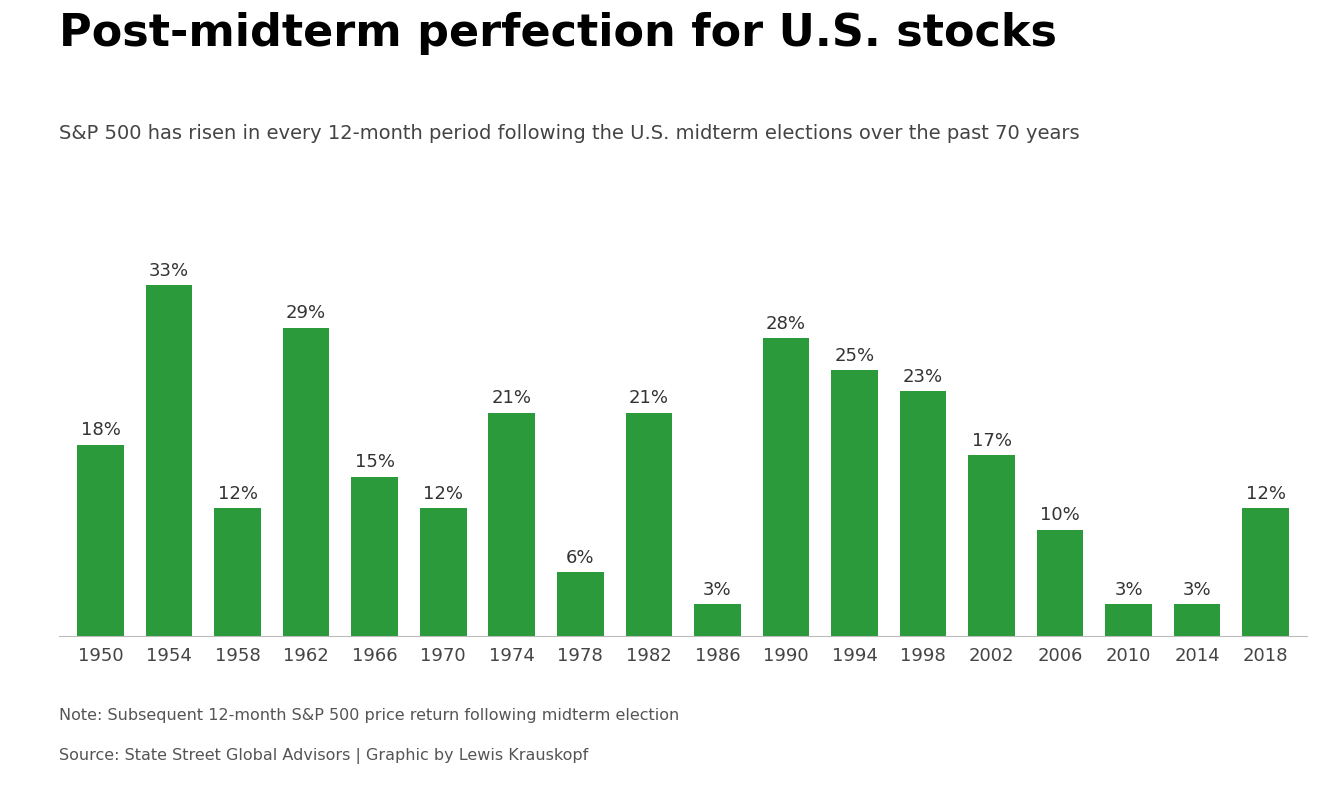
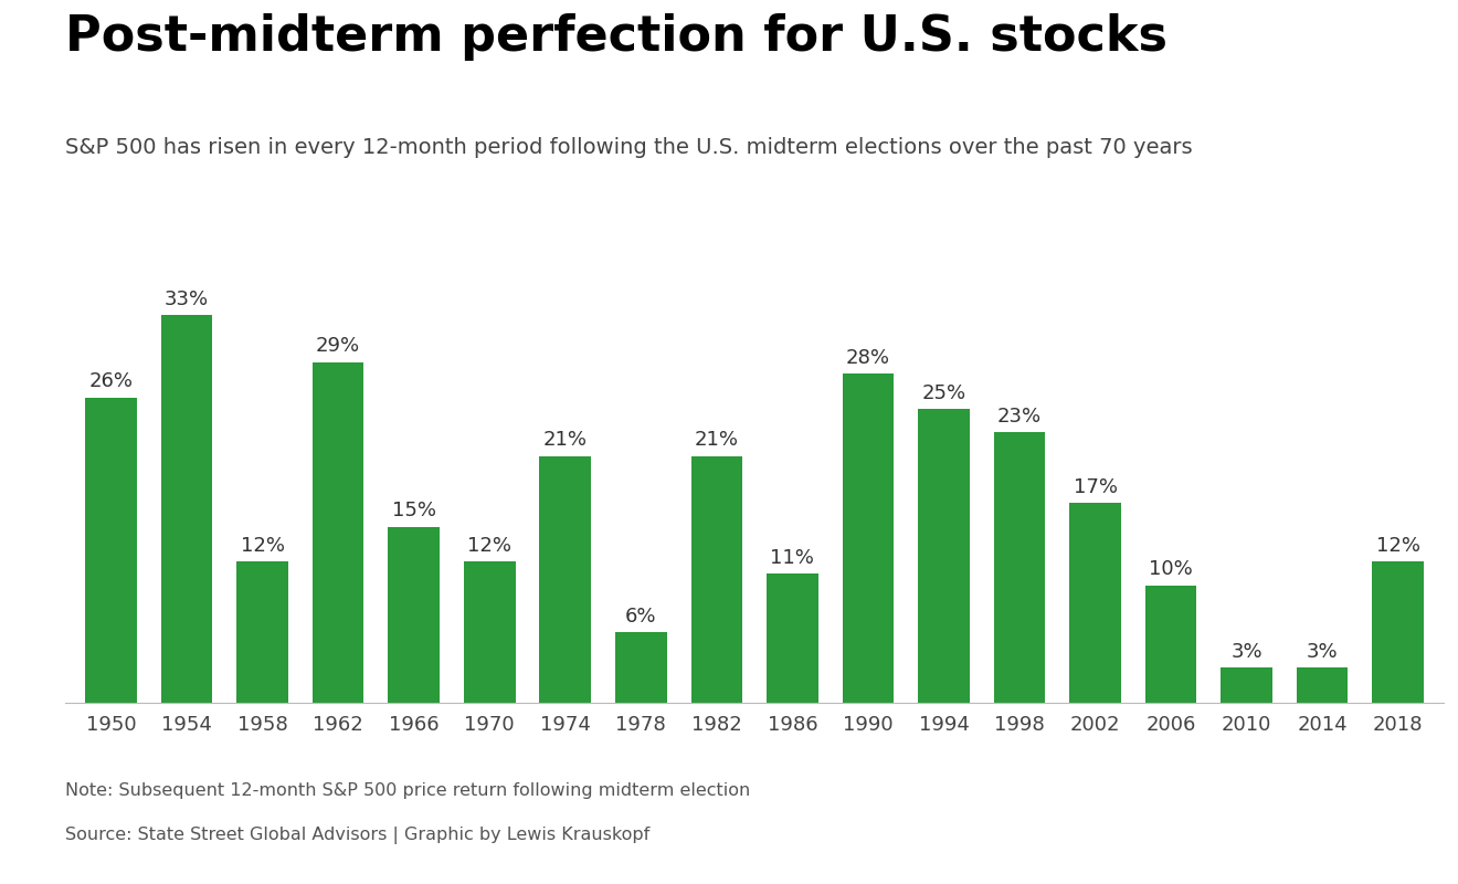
1950: 18% -> 26%
1986: 3% -> 11%
